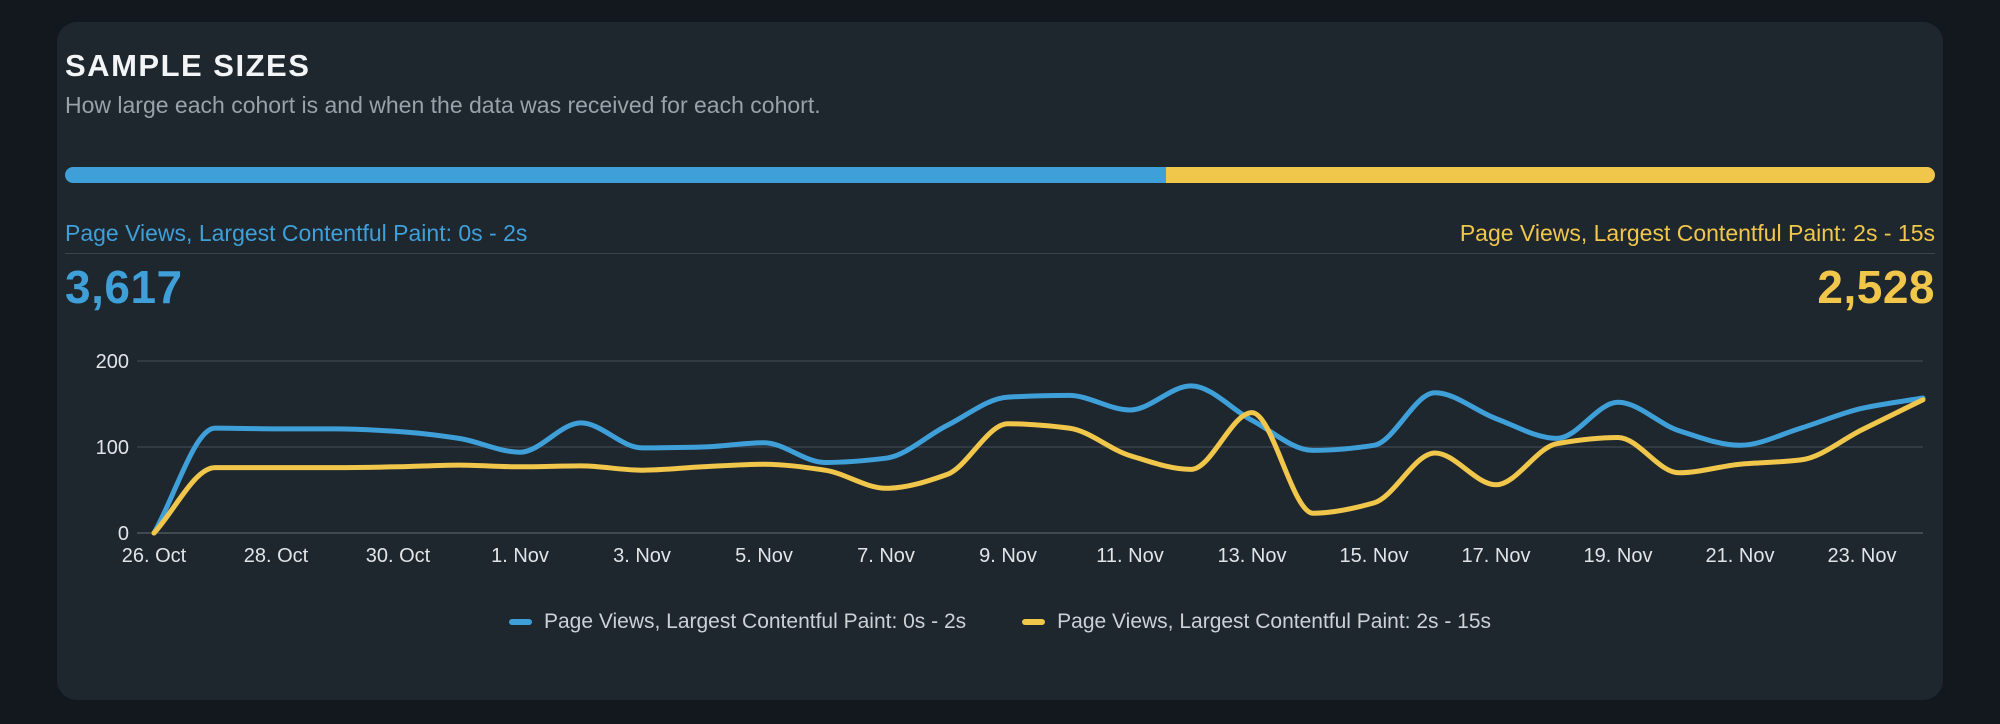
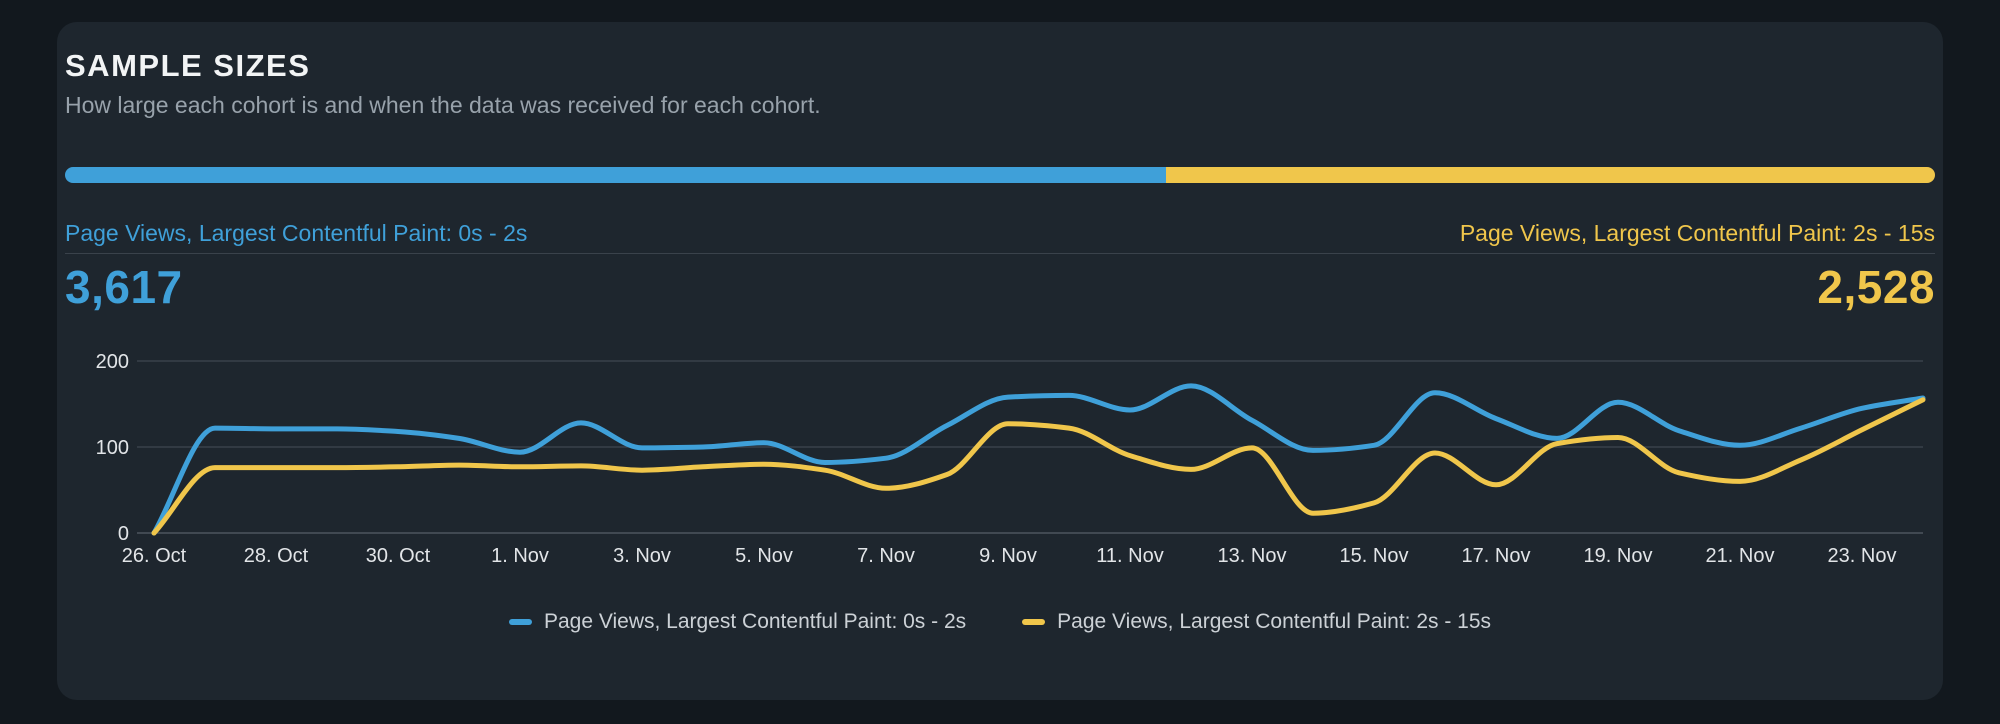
Page Views, Largest Contentful Paint: 2s - 15s/13. Nov: 140 -> 100
Page Views, Largest Contentful Paint: 2s - 15s/21. Nov: 80 -> 60
